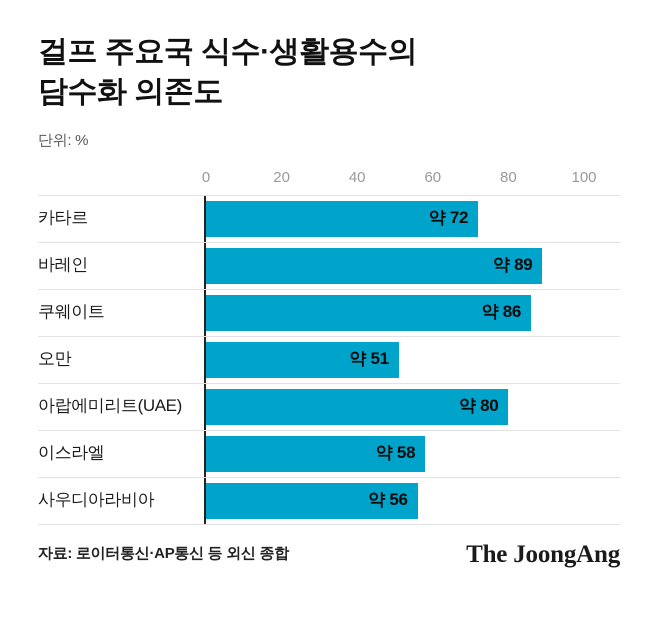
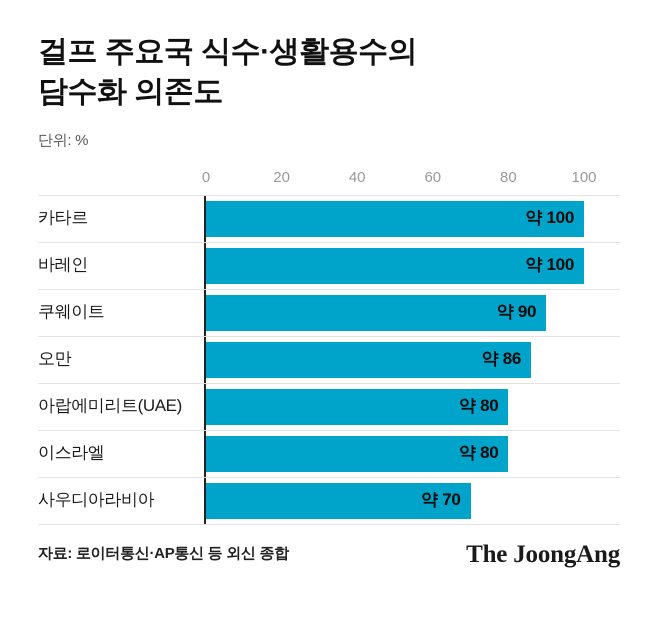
카타르: 72 -> 100
바레인: 89 -> 100
쿠웨이트: 86 -> 90
오만: 51 -> 86
이스라엘: 58 -> 80
사우디아라비아: 56 -> 70
